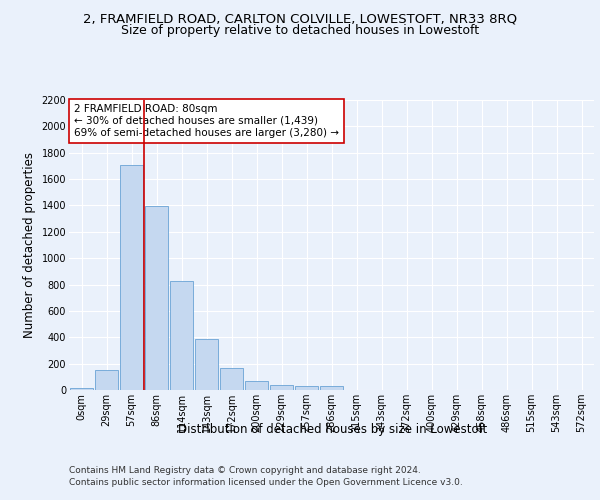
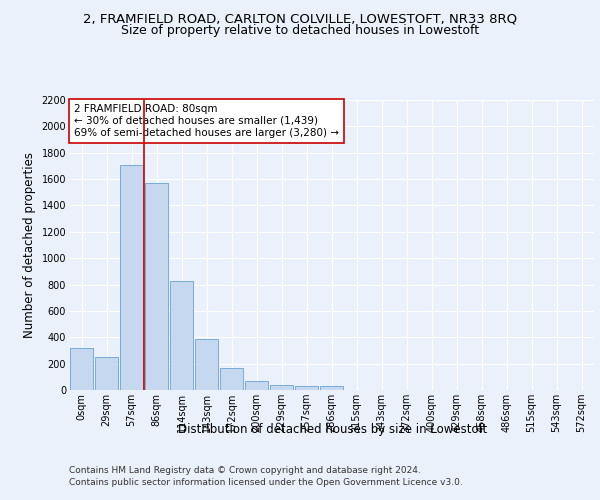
0sqm: 20 -> 320
29sqm: 160 -> 250
86sqm: 1400 -> 1570
